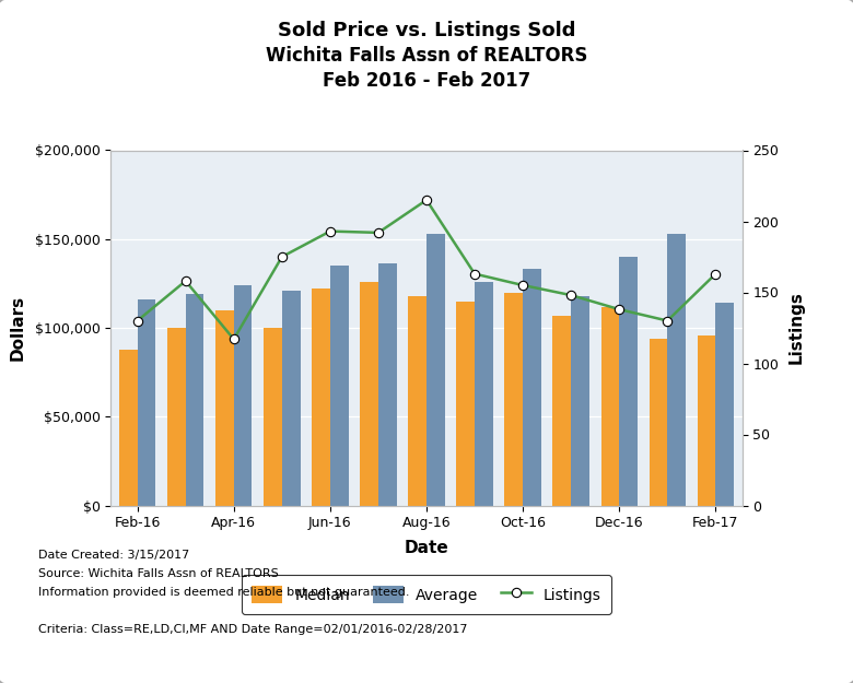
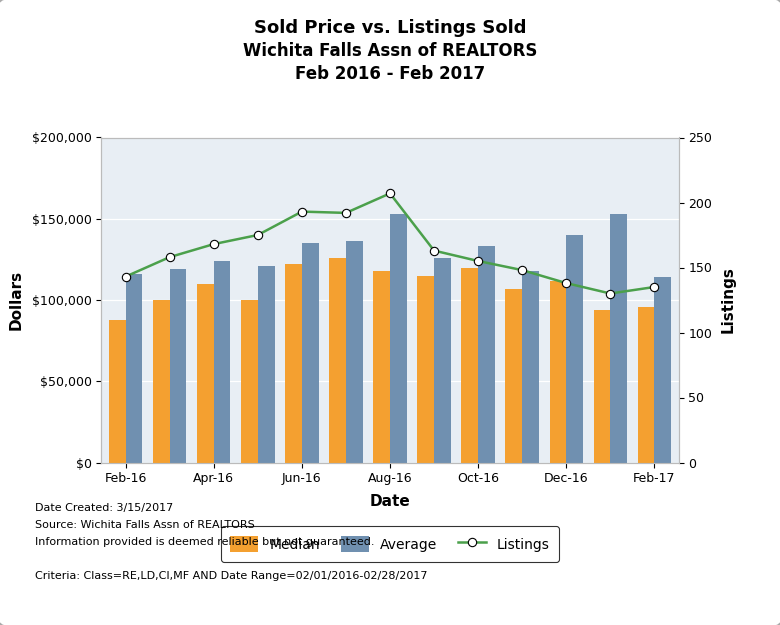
Listings/Feb-16: 130 -> 143
Listings/Apr-16: 117 -> 168
Listings/Aug-16: 215 -> 207
Listings/Feb-17: 163 -> 135
